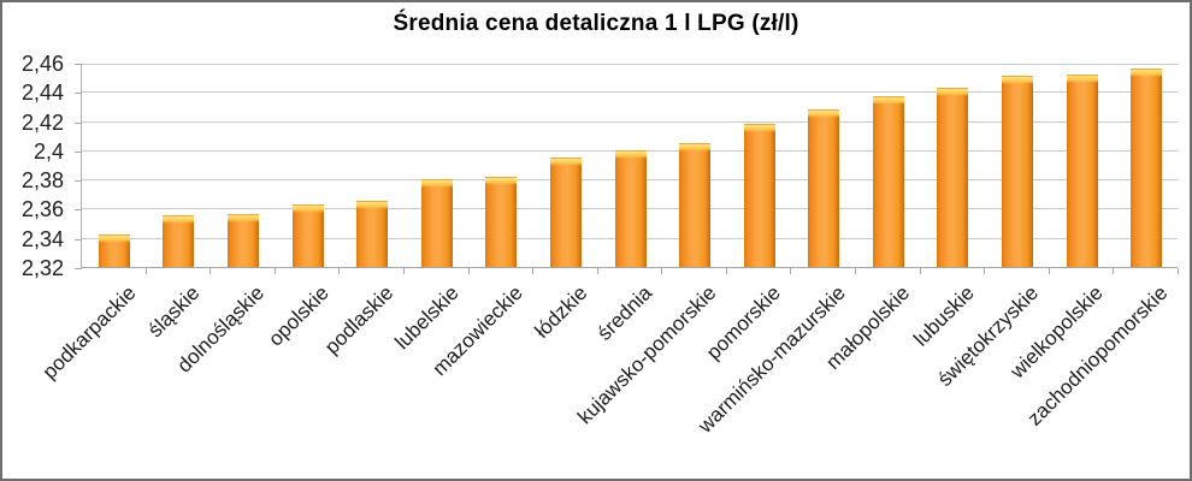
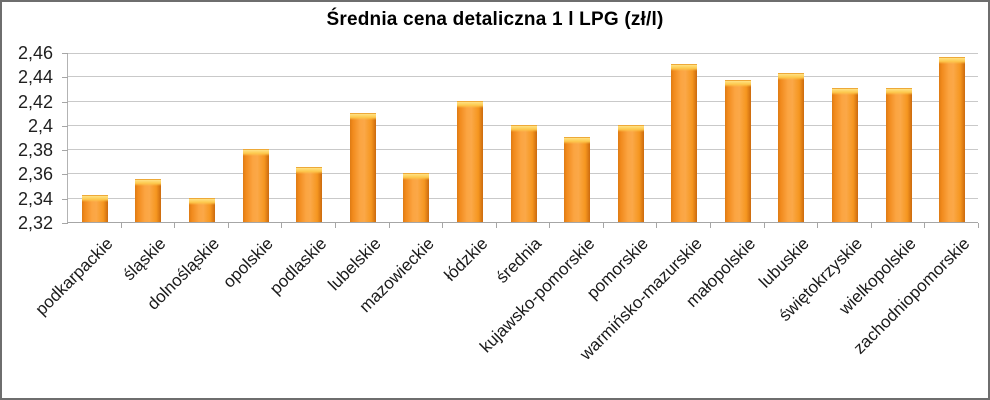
dolnośląskie: 2,36 -> 2,34
opolskie: 2,36 -> 2,38
lubelskie: 2,38 -> 2,41
mazowieckie: 2,38 -> 2,36
łódzkie: 2,40 -> 2,42
kujawsko-pomorskie: 2,40 -> 2,39
pomorskie: 2,42 -> 2,40
warmińsko-mazurskie: 2,43 -> 2,45
świętokrzyskie: 2,45 -> 2,43
wielkopolskie: 2,45 -> 2,43
